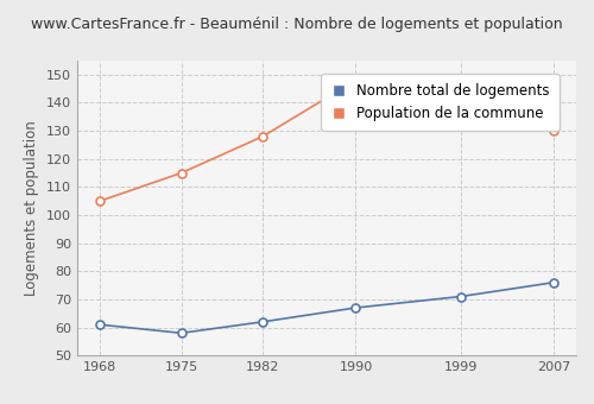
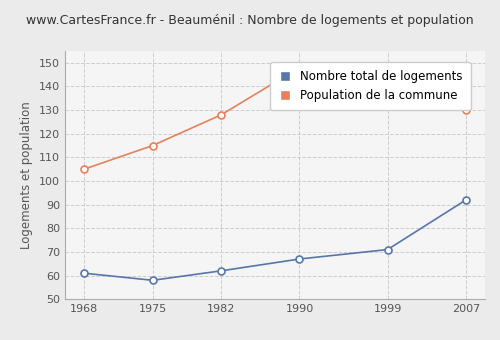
Nombre total de logements/2007: 76 -> 92
